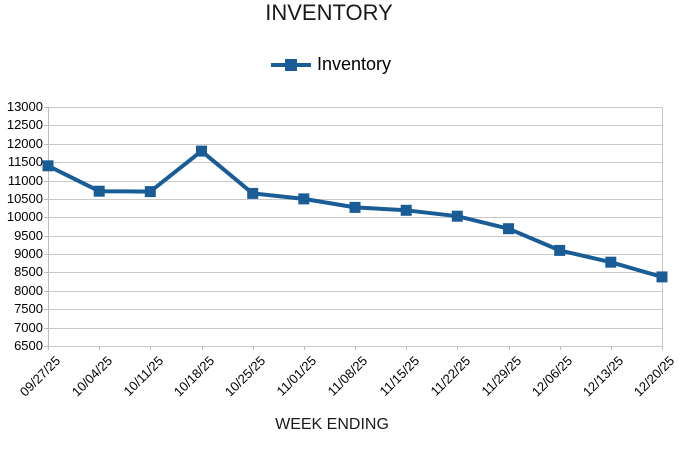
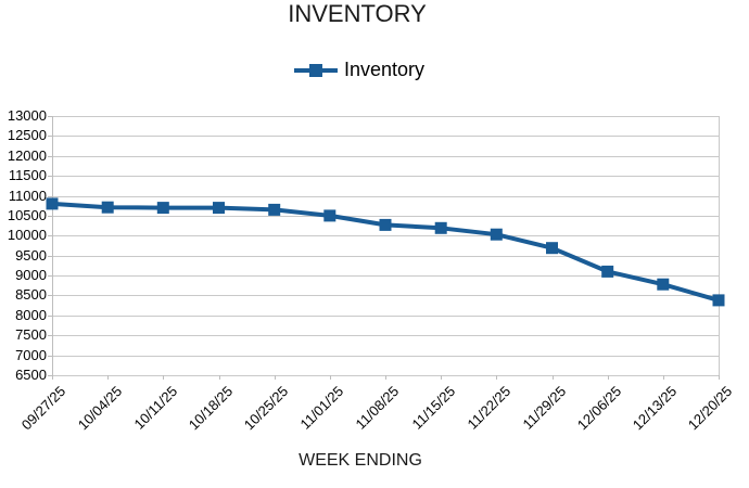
09/27/25: 11400 -> 10800
10/18/25: 11800 -> 10700
